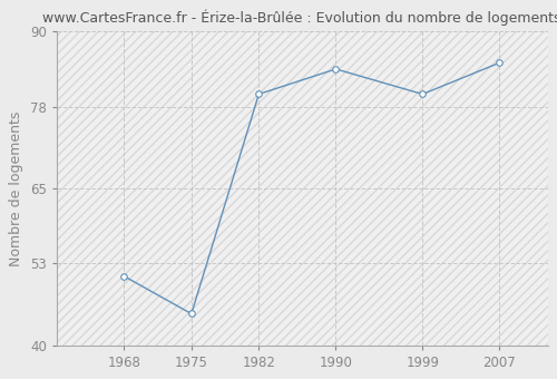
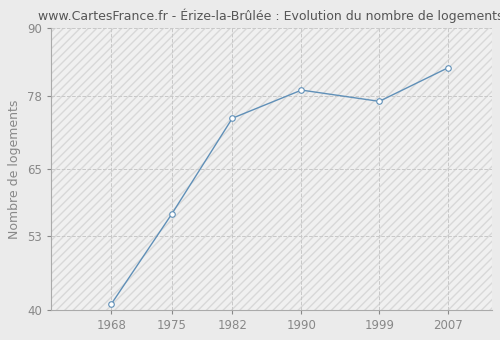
1968: 51 -> 41
1975: 45 -> 57
1982: 80 -> 74
1990: 84 -> 79
1999: 80 -> 77
2007: 85 -> 83
